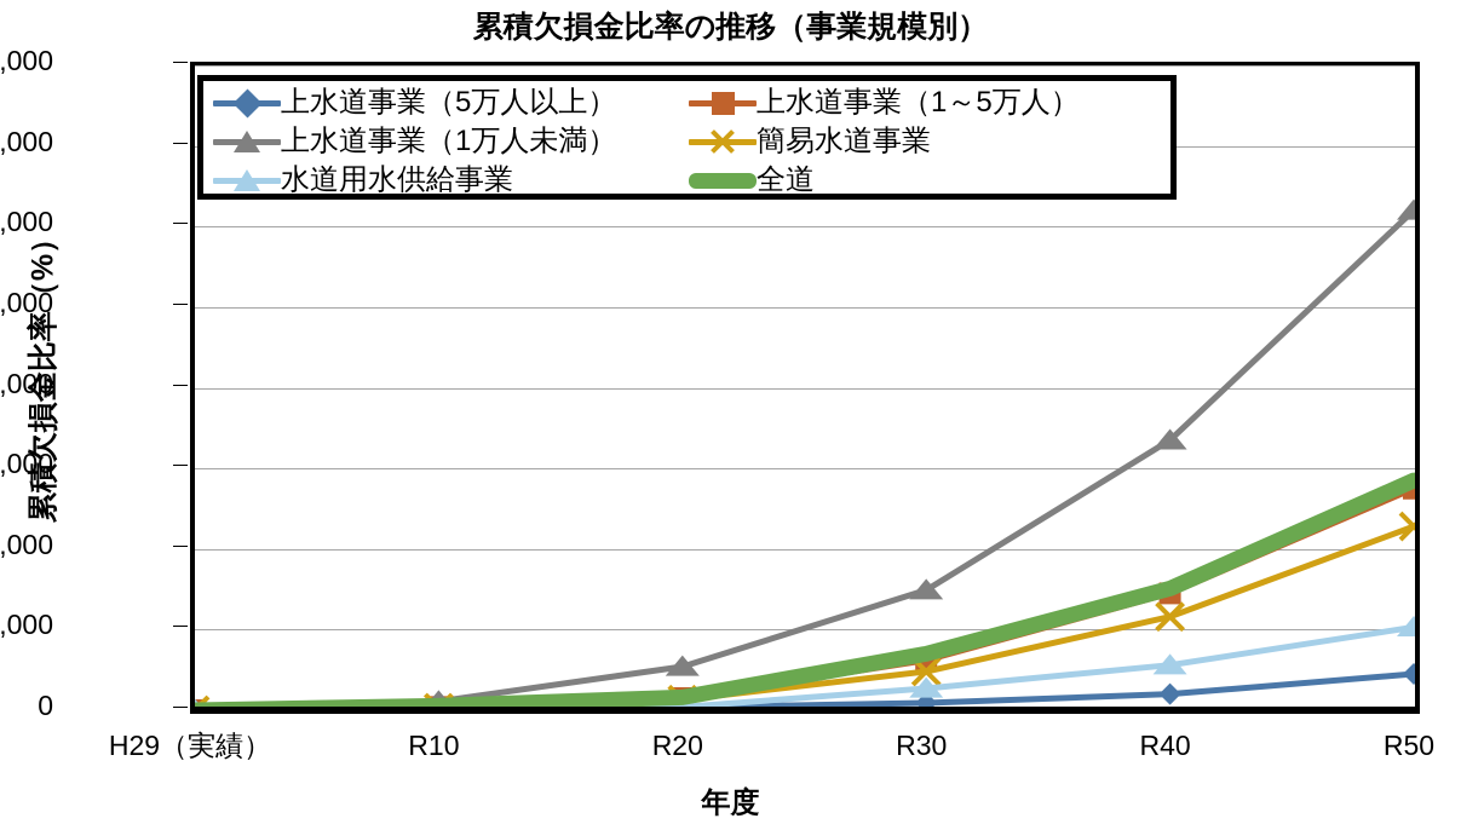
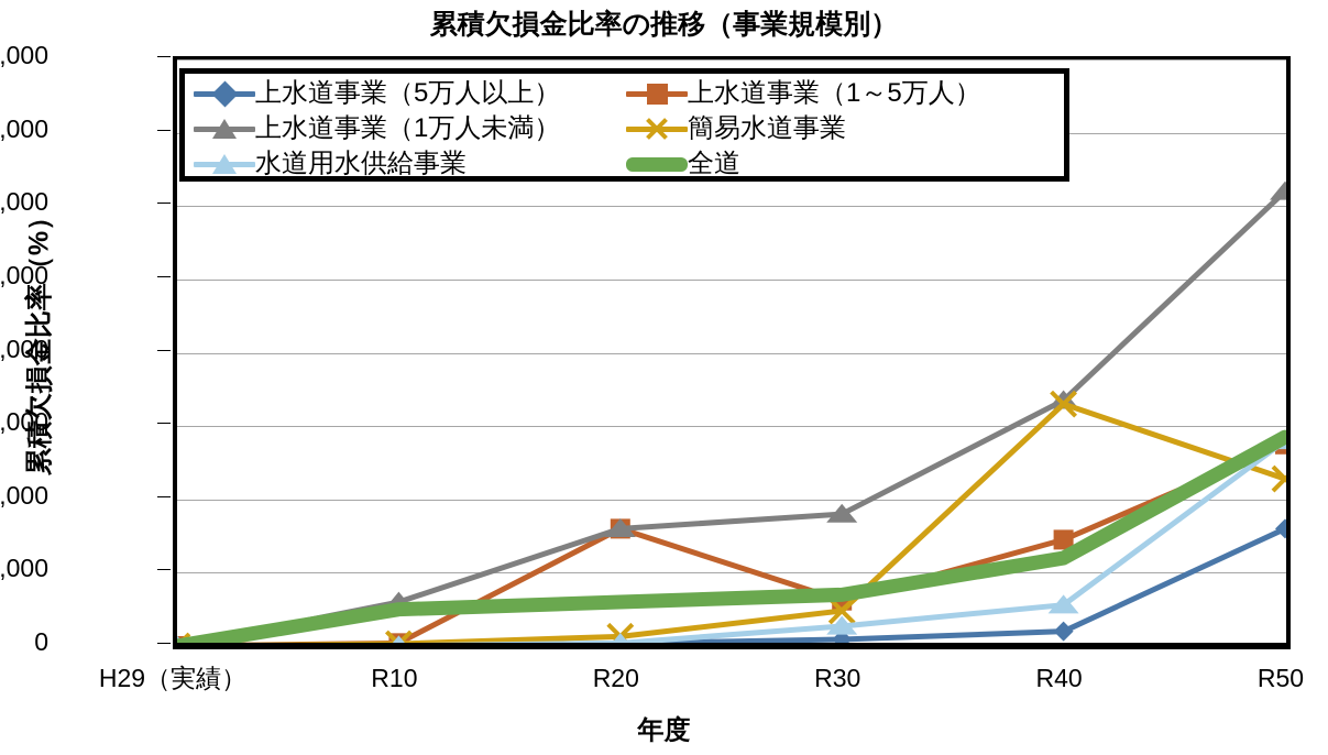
上水道事業（1万人未満）/R10: 100 -> 600
全道/R10: 100 -> 500
上水道事業（1～5万人）/R20: 200 -> 1600
上水道事業（1万人未満）/R20: 500 -> 1600
全道/R20: 200 -> 600
上水道事業（1万人未満）/R30: 1500 -> 1800
簡易水道事業/R40: 1200 -> 3300
全道/R40: 1500 -> 1200
上水道事業（5万人以上）/R50: 400 -> 1600
水道用水供給事業/R50: 1000 -> 2800
